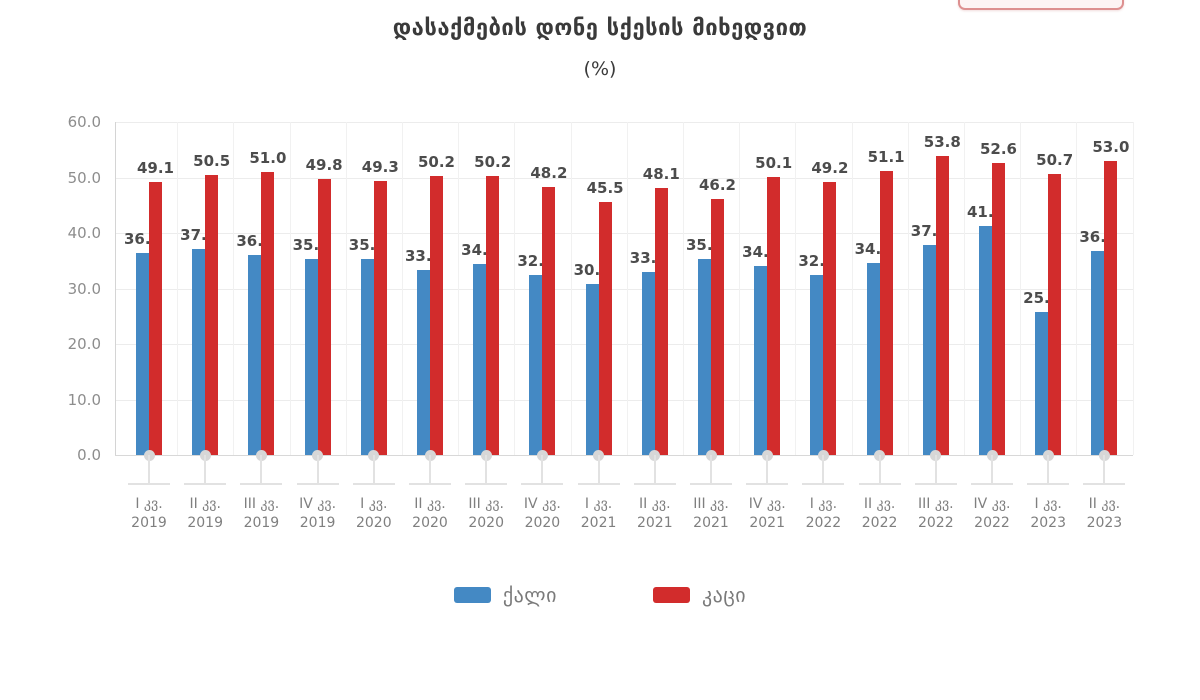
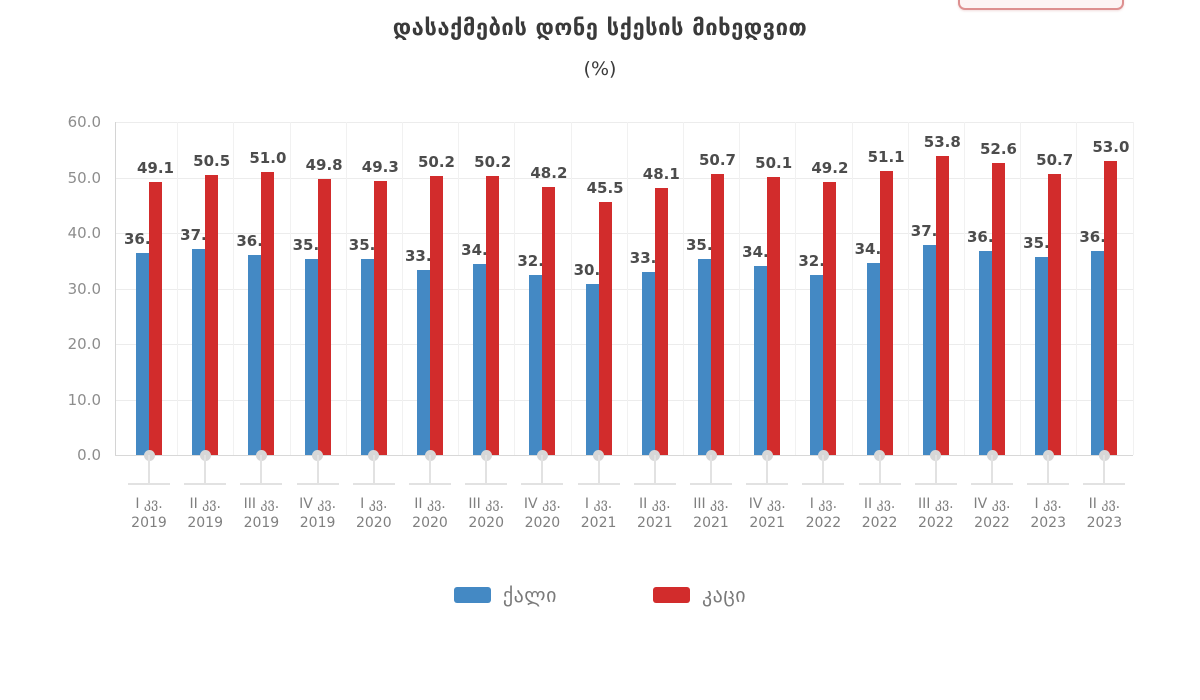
კაცი/III კვ. 2021: 46.2 -> 50.7
ქალი/IV კვ. 2022: 41.2 -> 36.8
ქალი/I კვ. 2023: 25.8 -> 35.6
